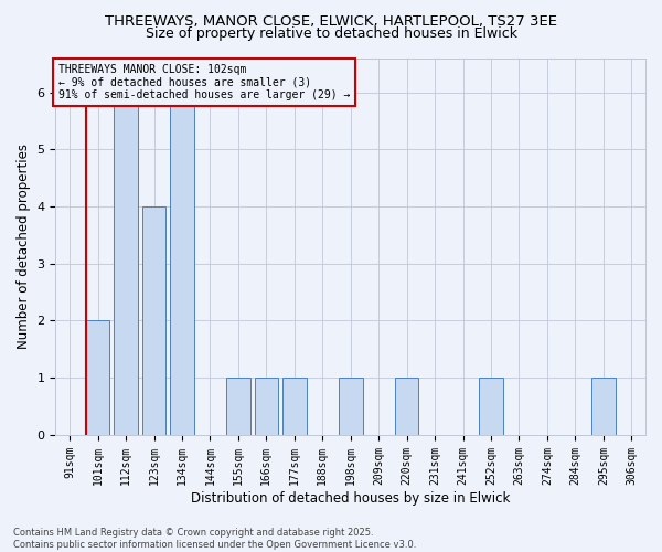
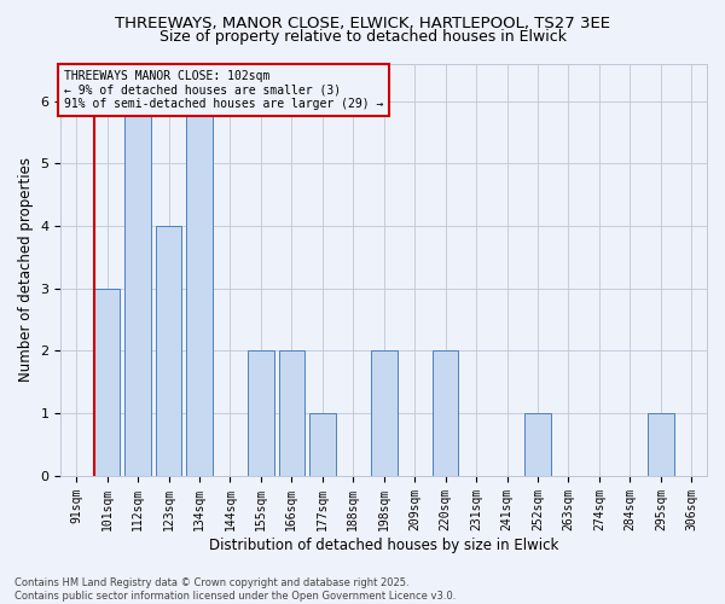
101sqm: 2 -> 3
155sqm: 1 -> 2
166sqm: 1 -> 2
198sqm: 1 -> 2
220sqm: 1 -> 2
